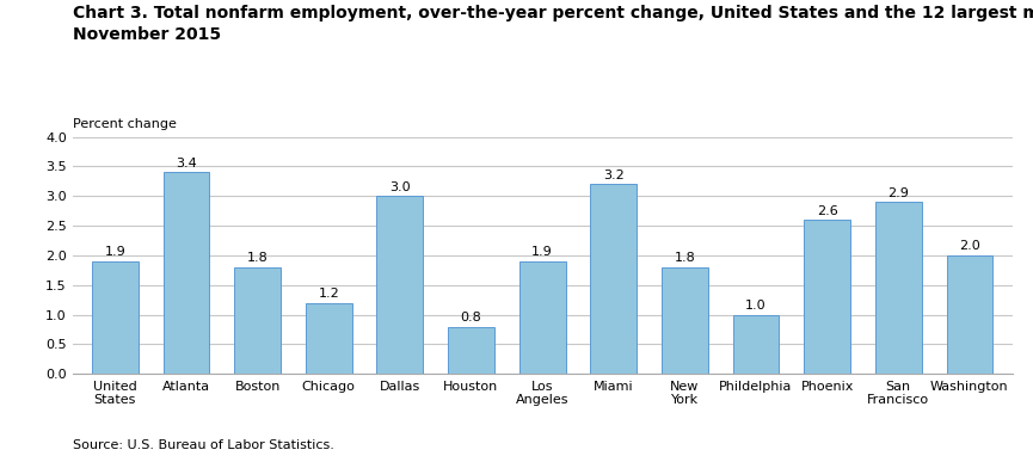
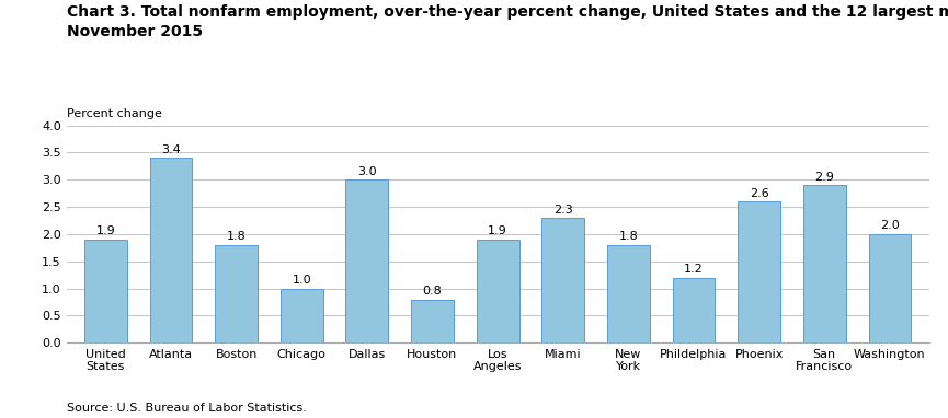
Chicago: 1.2 -> 1.0
Miami: 3.2 -> 2.3
Phildelphia: 1.0 -> 1.2
